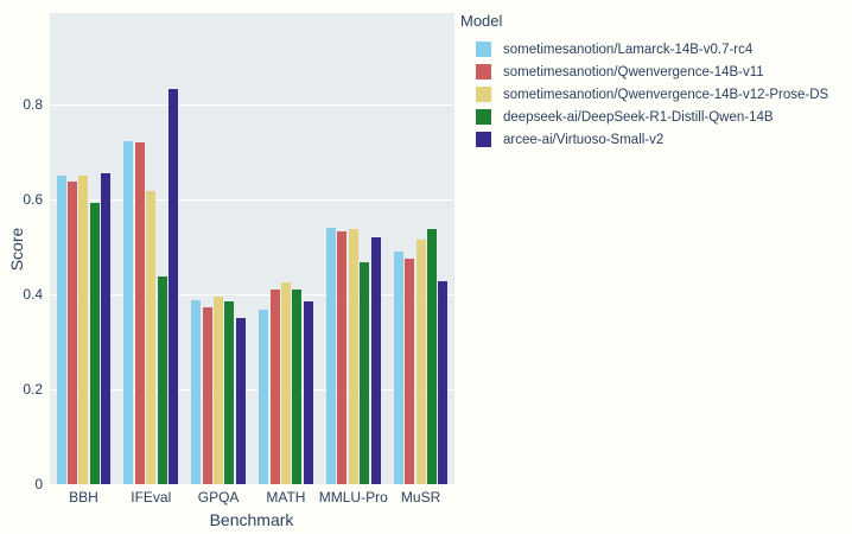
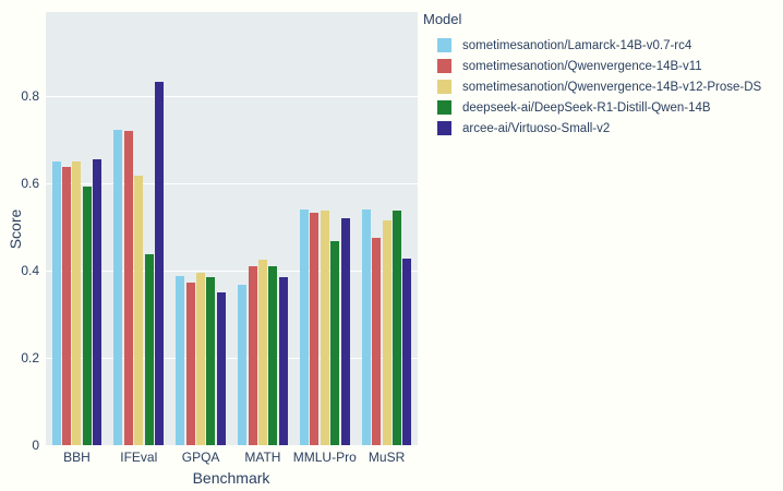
sometimesanotion/Lamarck-14B-v0.7-rc4/MuSR: 0.49 -> 0.54
